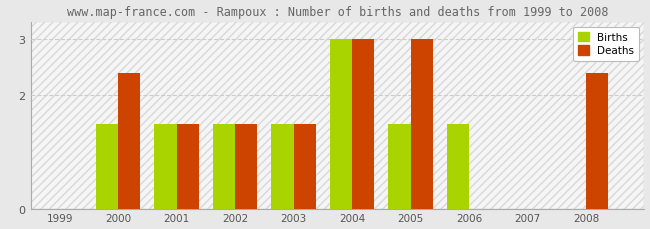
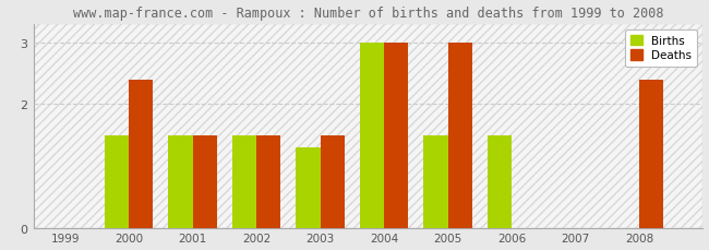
Births/2003: 1.5 -> 1.3
